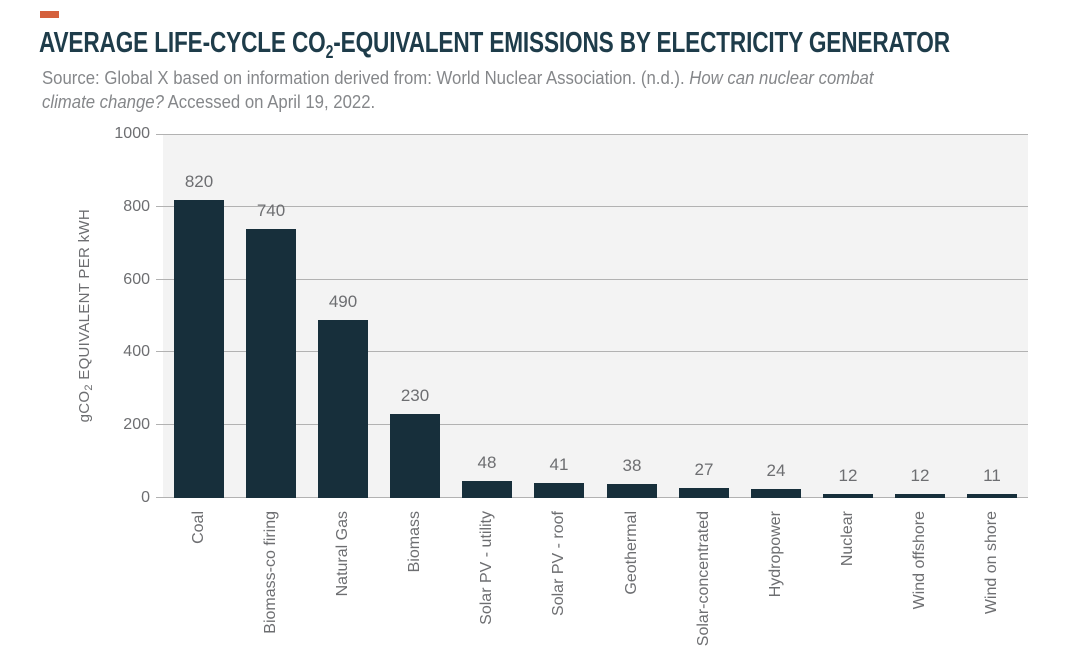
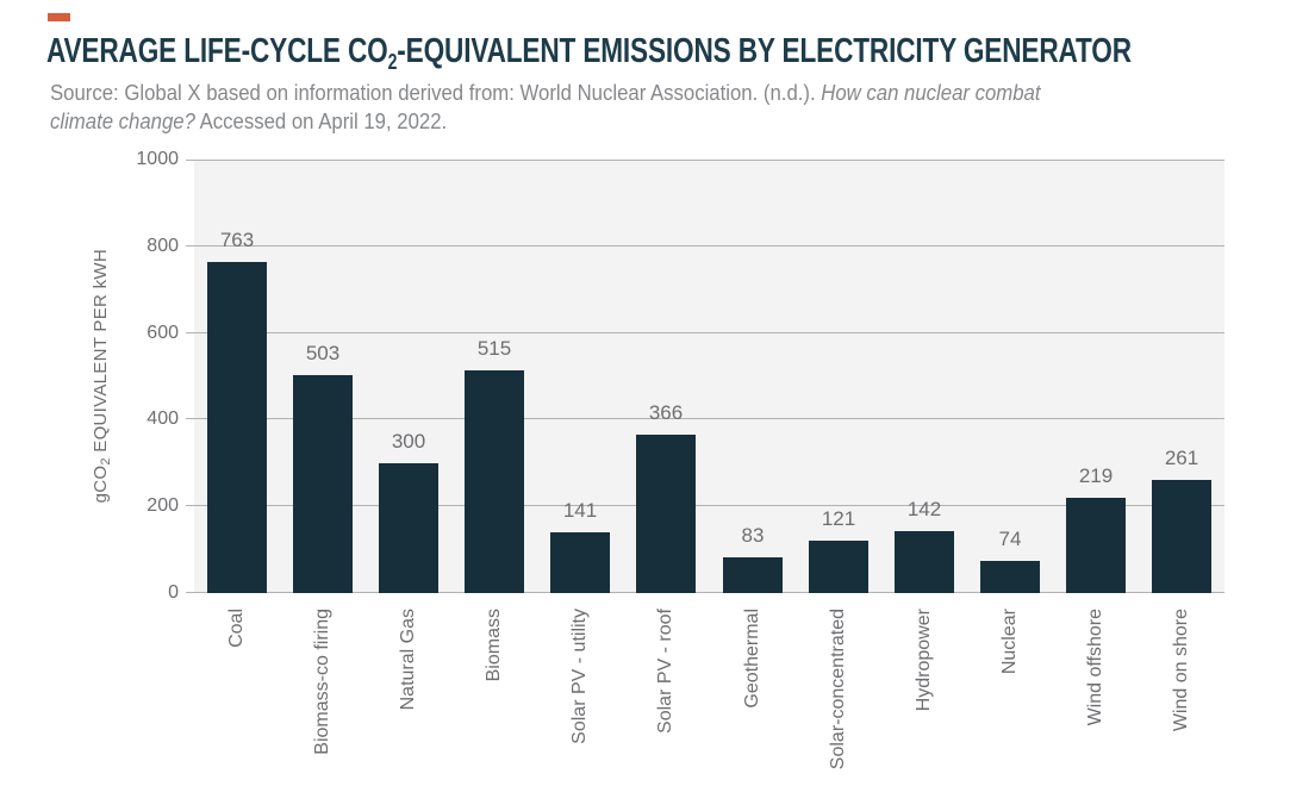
Coal: 820 -> 763
Biomass-co firing: 740 -> 503
Natural Gas: 490 -> 300
Biomass: 230 -> 515
Solar PV - utility: 48 -> 141
Solar PV - roof: 41 -> 366
Geothermal: 38 -> 83
Solar-concentrated: 27 -> 121
Hydropower: 24 -> 142
Nuclear: 12 -> 74
Wind offshore: 12 -> 219
Wind on shore: 11 -> 261
